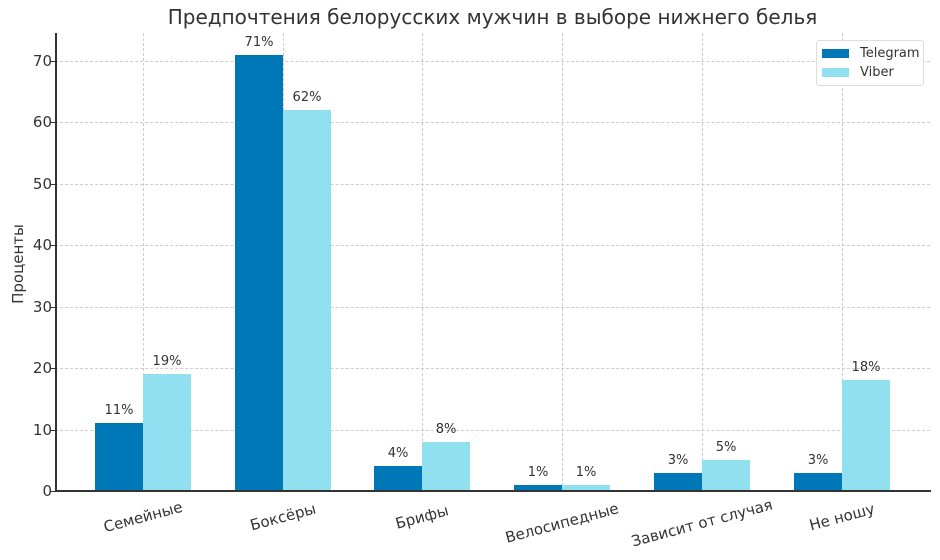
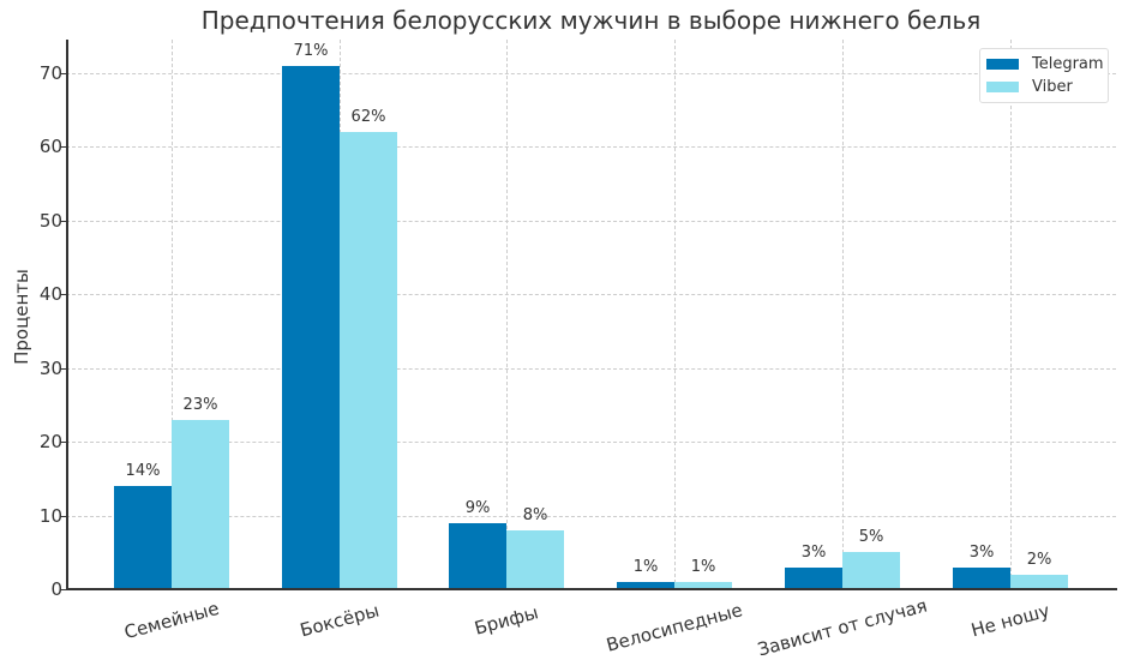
Telegram/Семейные: 11% -> 14%
Viber/Семейные: 19% -> 23%
Telegram/Брифы: 4% -> 9%
Viber/Не ношу: 18% -> 2%
